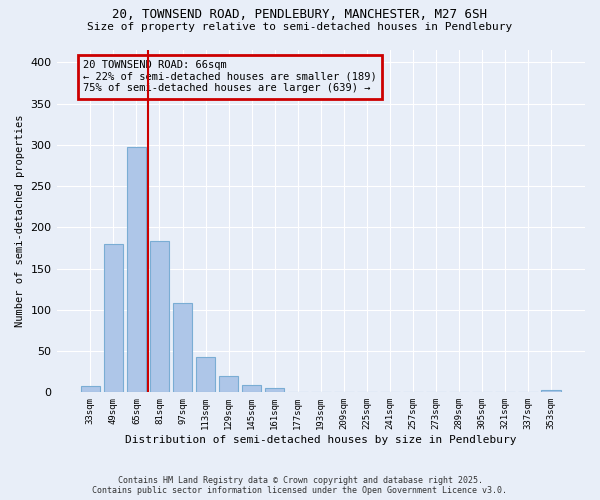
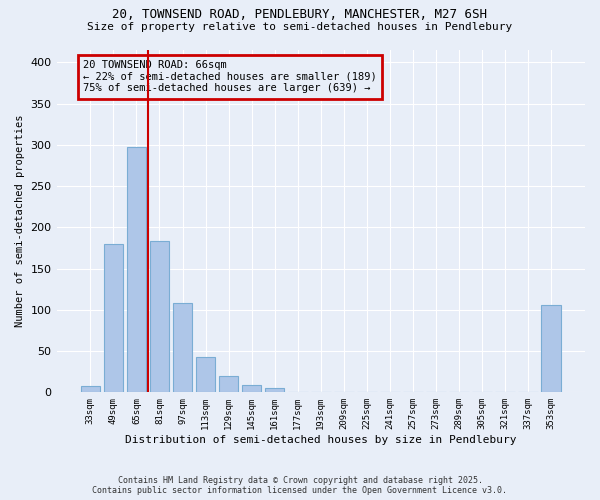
353sqm: 3 -> 106
